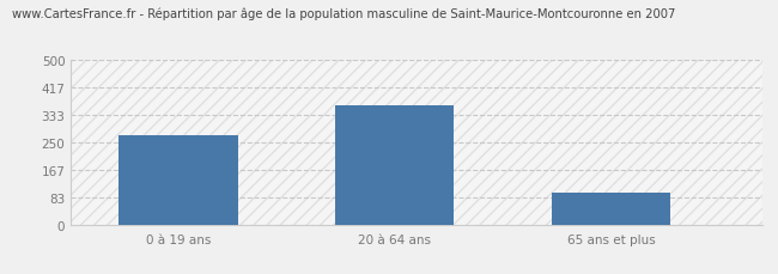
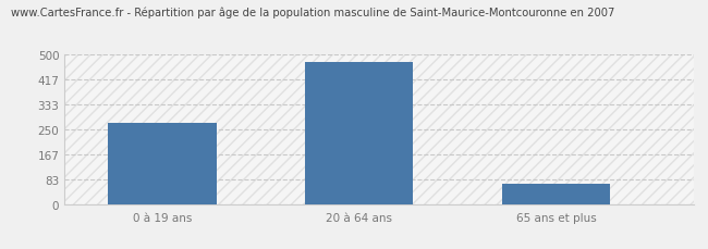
20 à 64 ans: 360 -> 472
65 ans et plus: 95 -> 68
